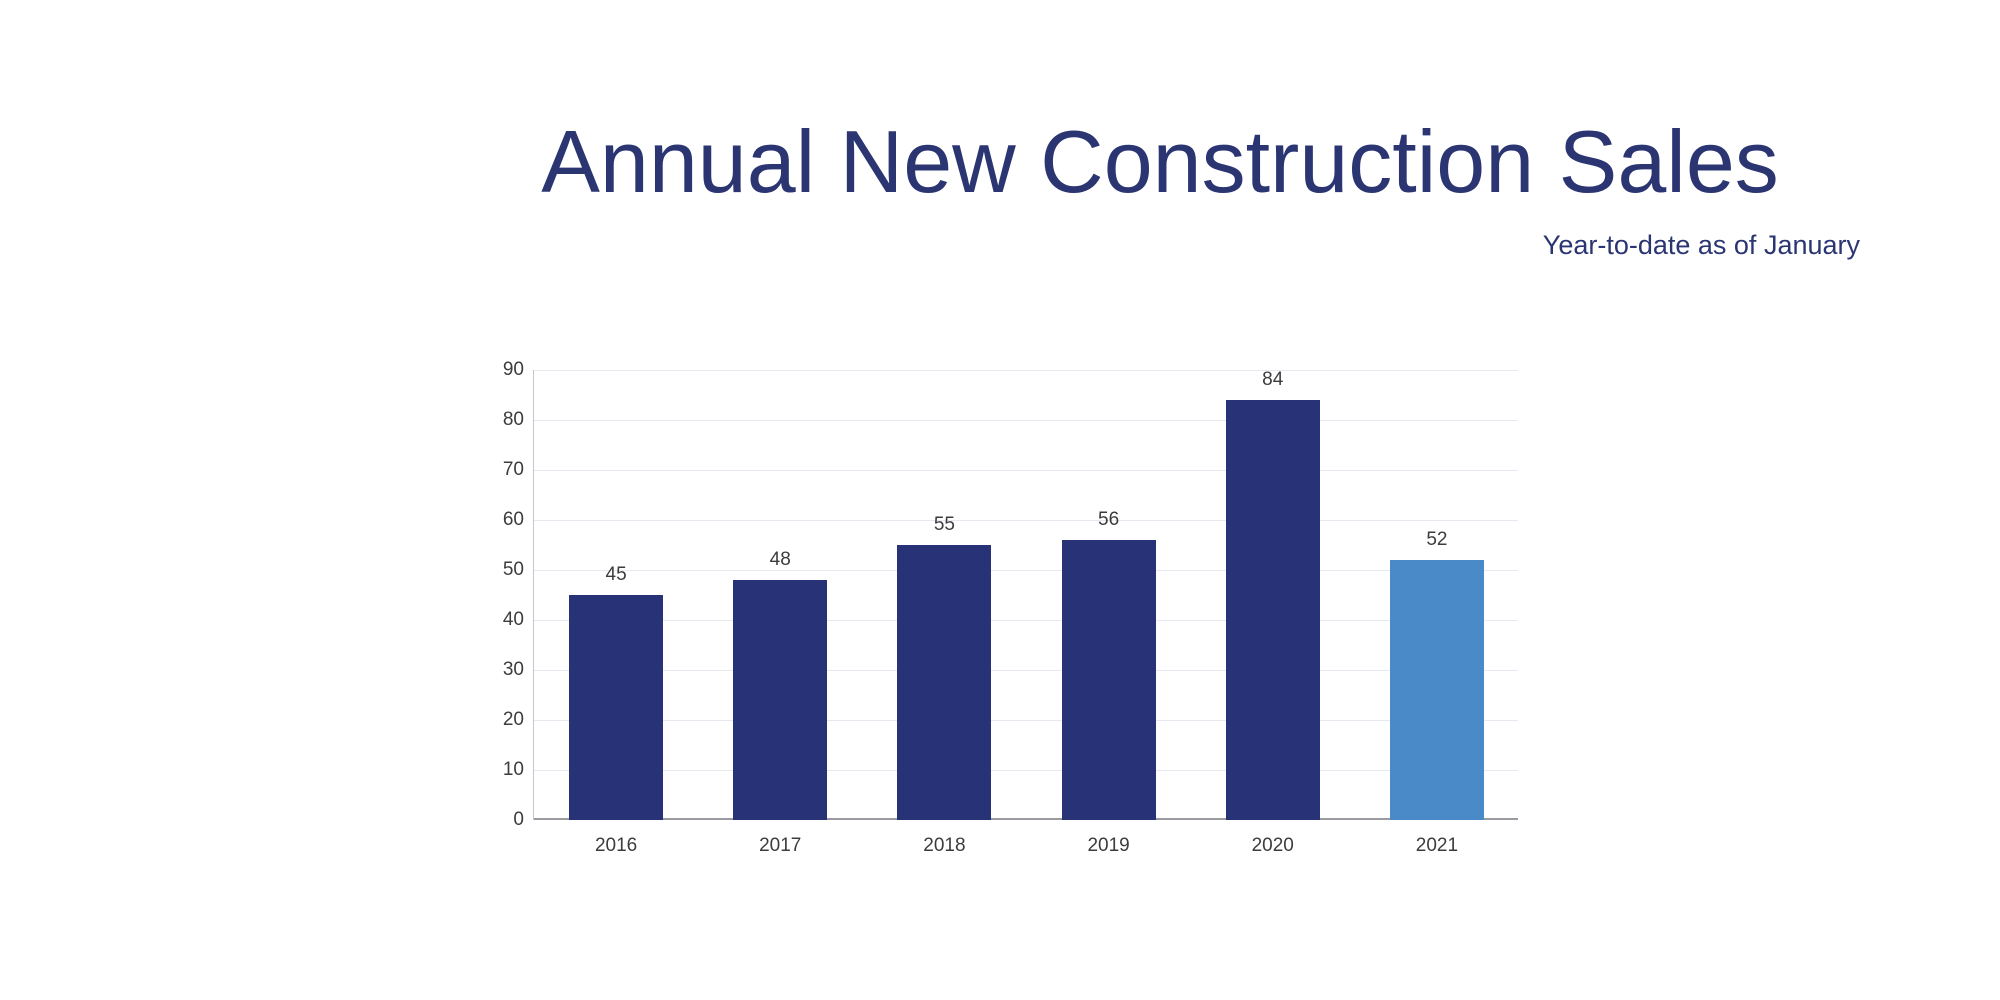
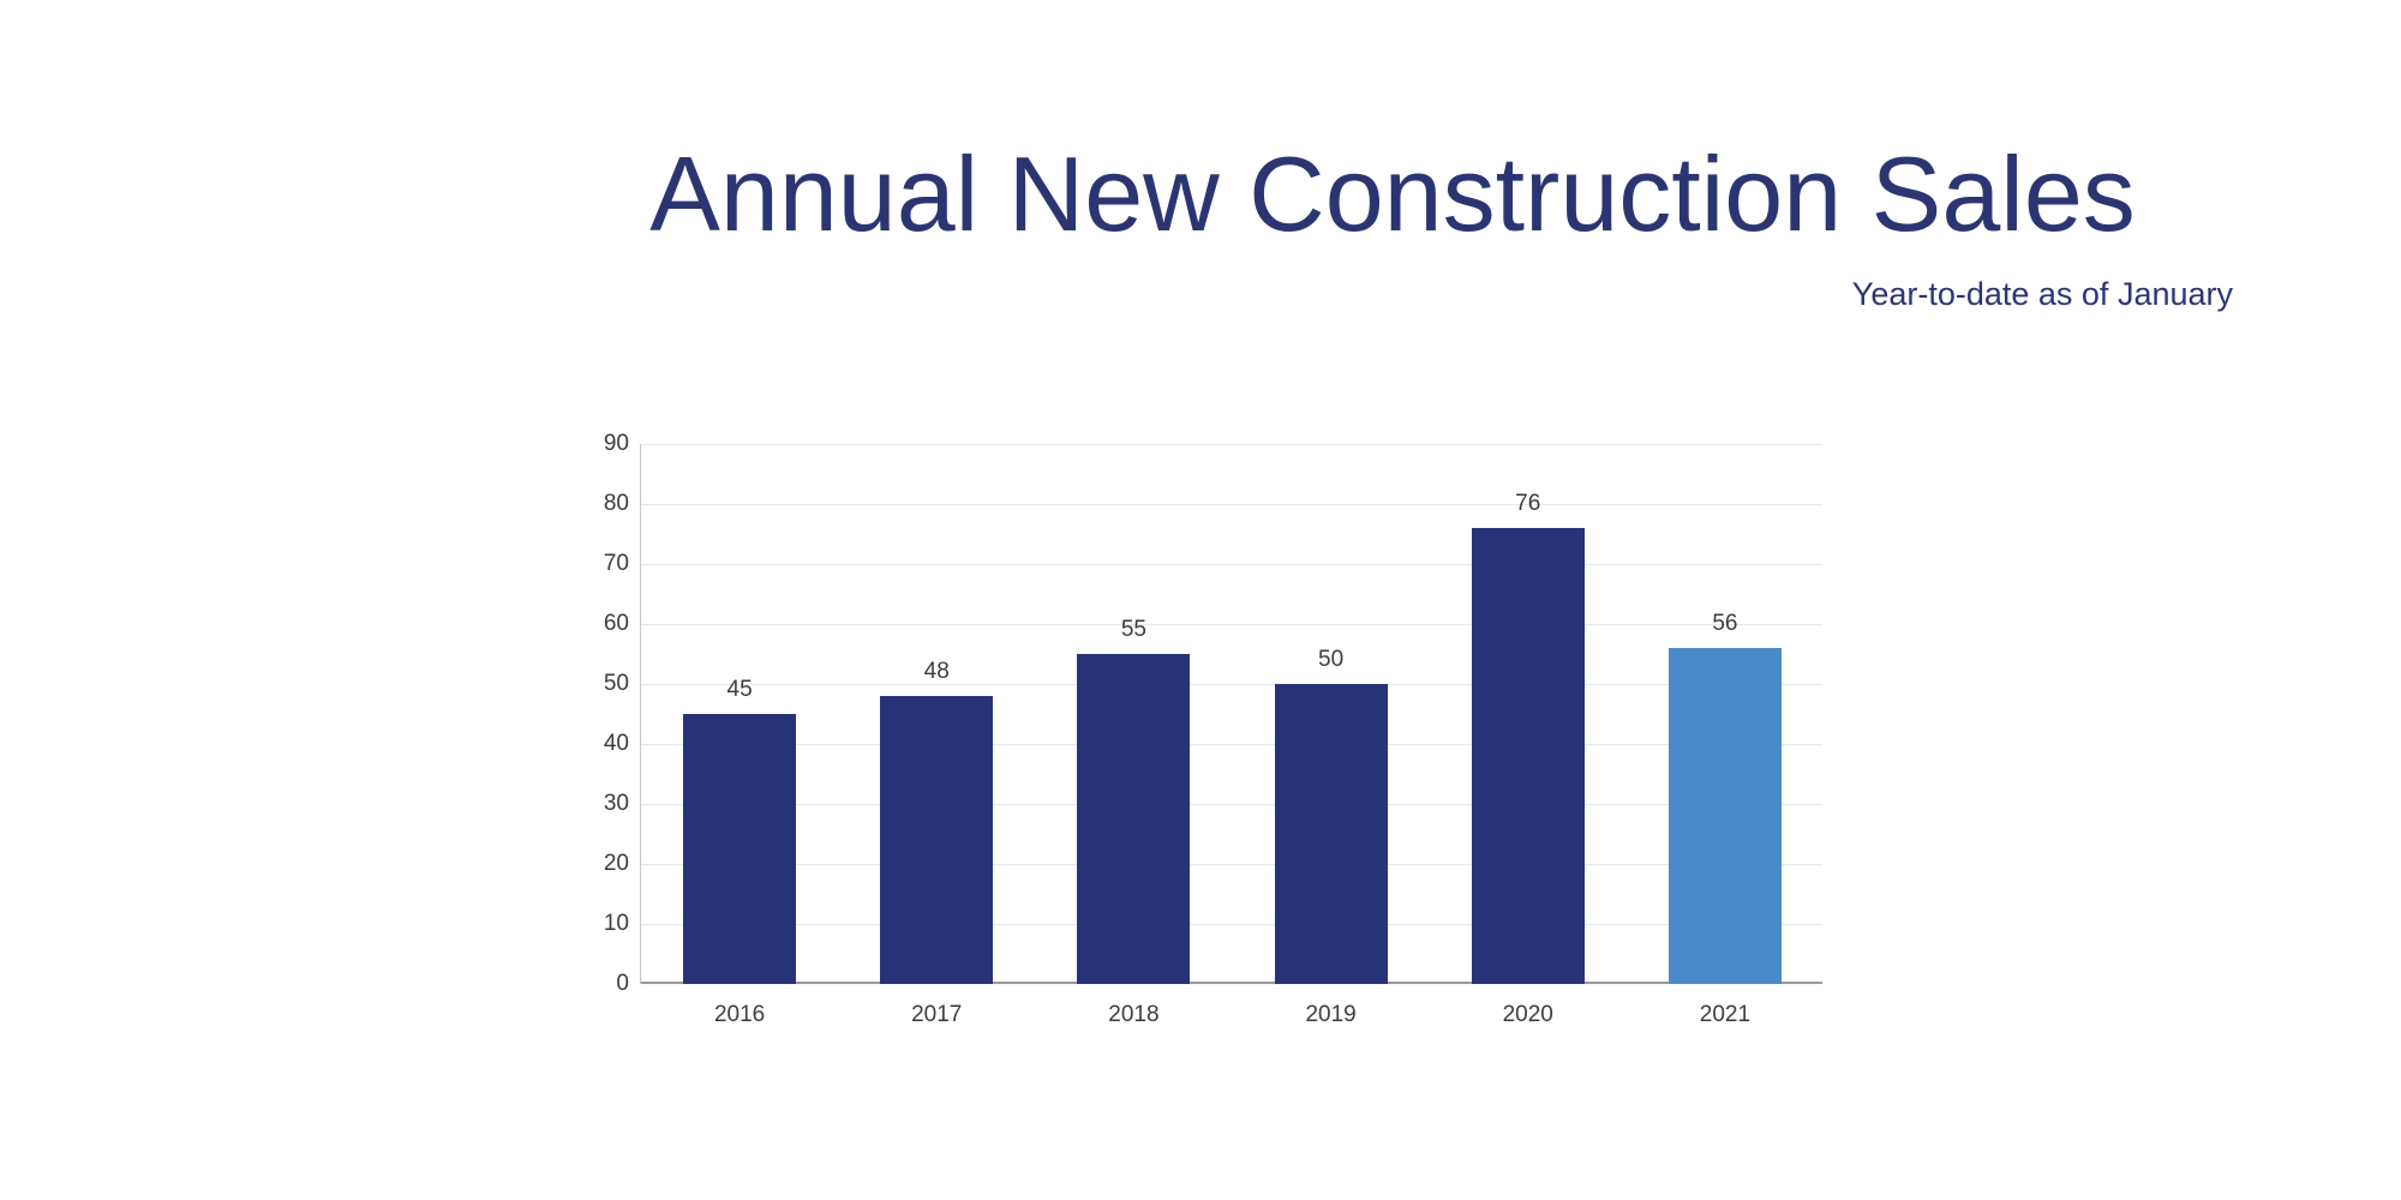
2019: 56 -> 50
2020: 84 -> 76
2021: 52 -> 56
